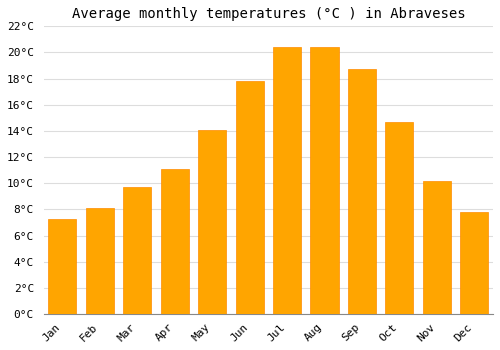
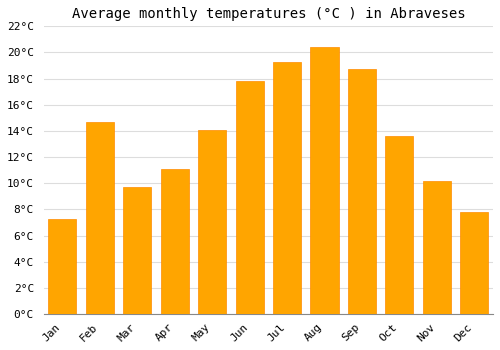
Feb: 8.1°C -> 14.7°C
Jul: 20.4°C -> 19.3°C
Oct: 14.7°C -> 13.6°C
